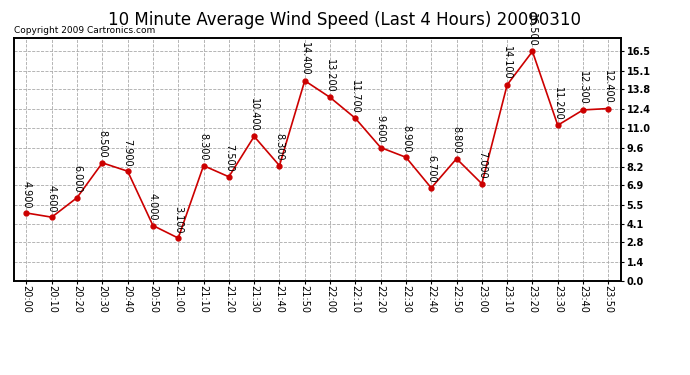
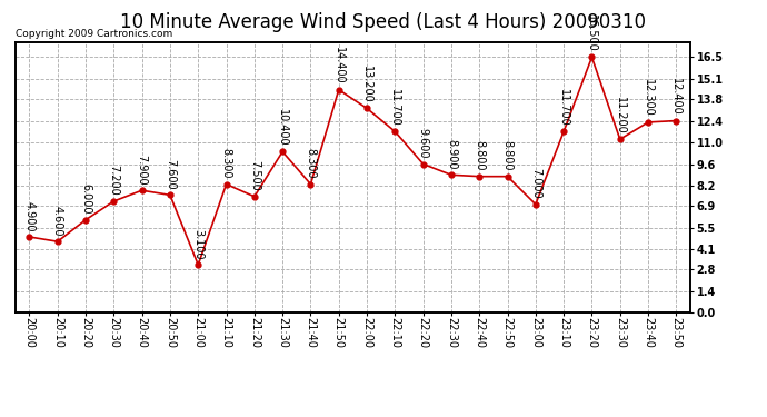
20:30: 8.500 -> 7.200
20:50: 4.000 -> 7.600
22:40: 6.700 -> 8.800
23:10: 14.100 -> 11.700
